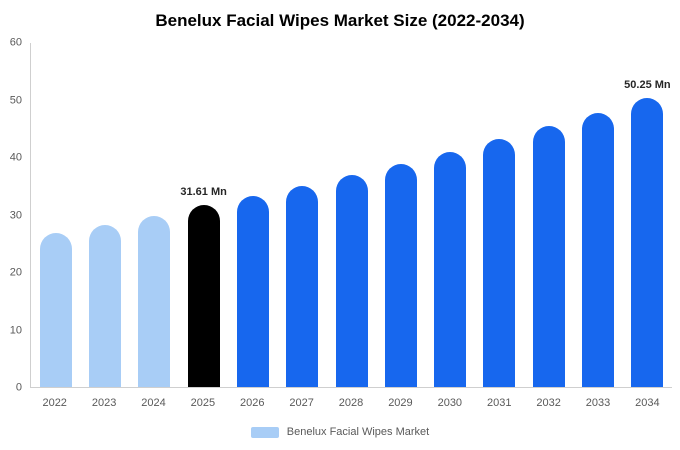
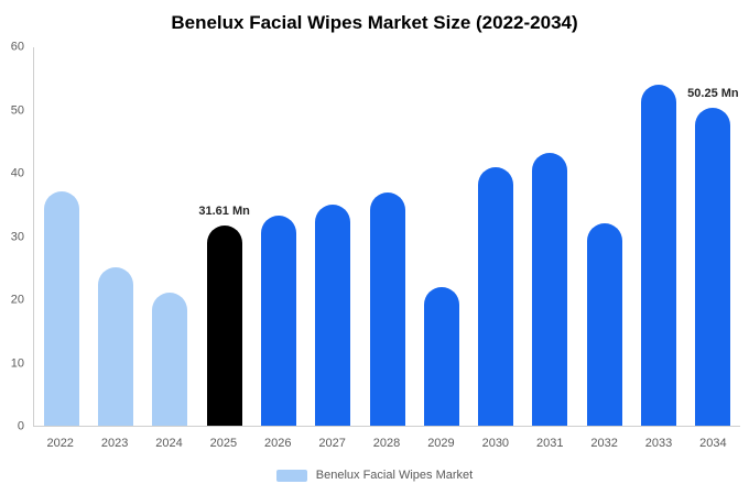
2022: 27 -> 37
2023: 28 -> 25
2024: 30 -> 21
2029: 39 -> 22
2032: 45 -> 32
2033: 48 -> 54
